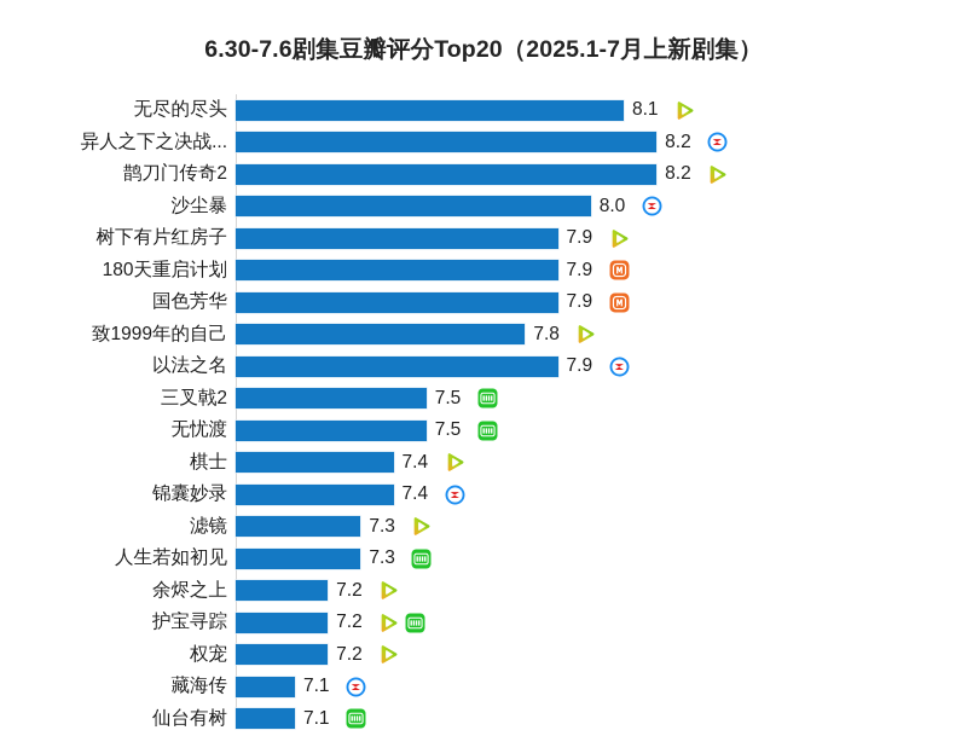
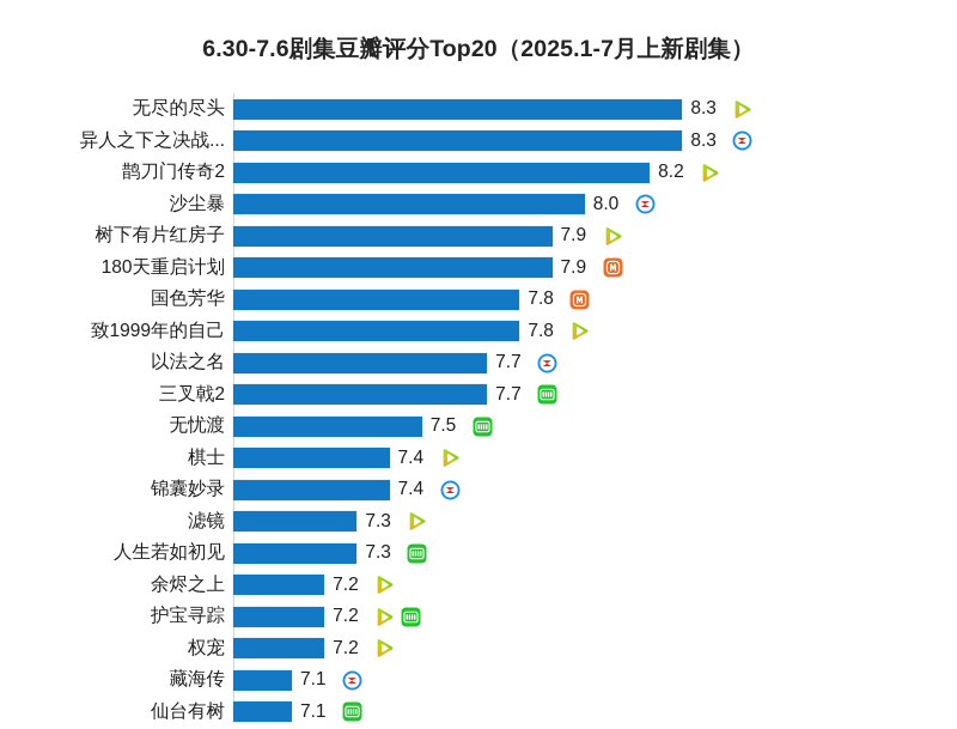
无尽的尽头: 8.1 -> 8.3
异人之下之决战...: 8.2 -> 8.3
国色芳华: 7.9 -> 7.8
以法之名: 7.9 -> 7.7
三叉戟2: 7.5 -> 7.7
